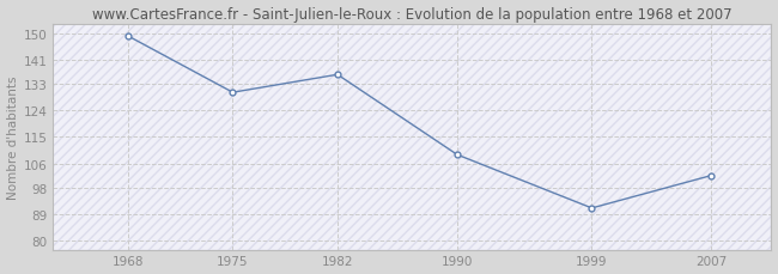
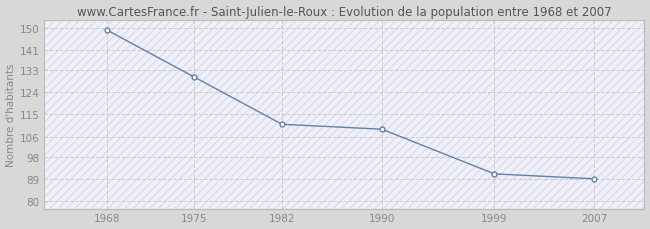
1982: 136 -> 111
2007: 102 -> 89
